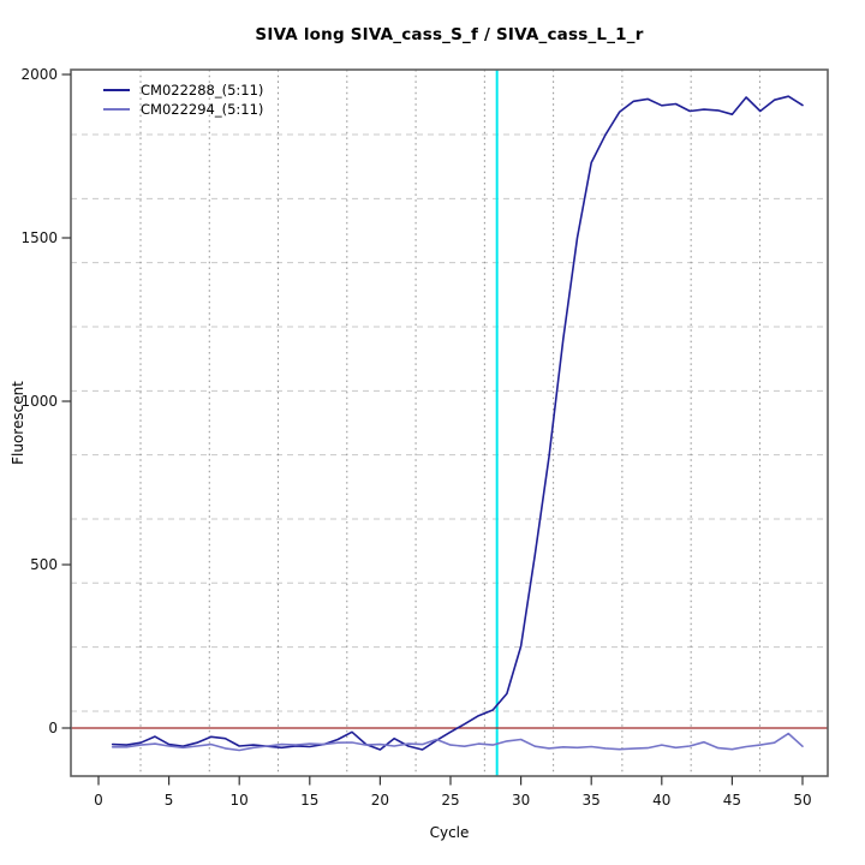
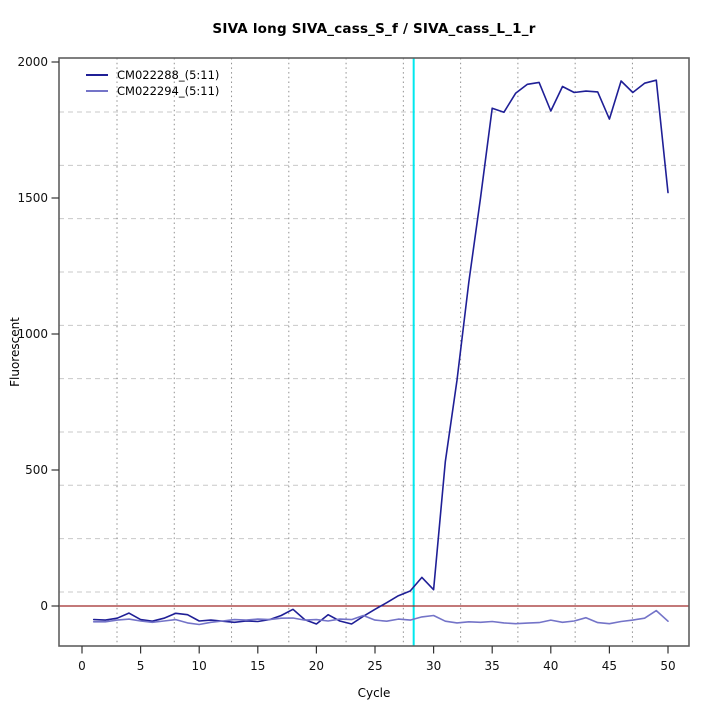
CM022288_(5:11)/30: 250 -> 60
CM022288_(5:11)/35: 1730 -> 1830
CM022288_(5:11)/40: 1900 -> 1820
CM022288_(5:11)/45: 1880 -> 1790
CM022288_(5:11)/50: 1910 -> 1520
